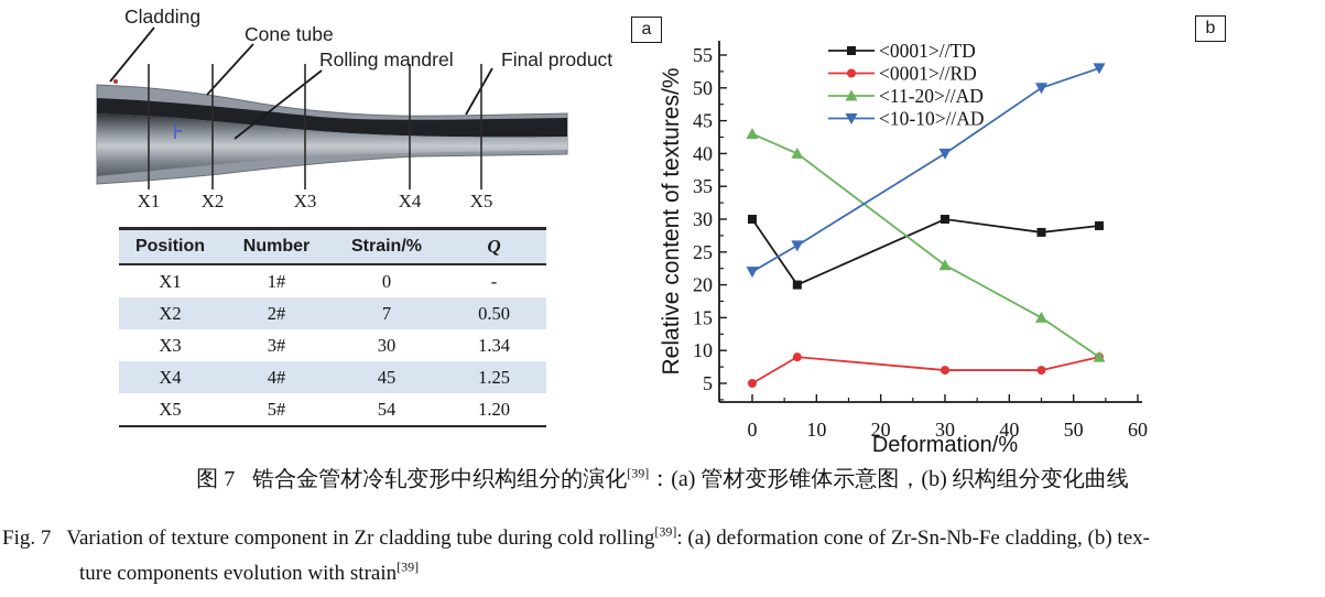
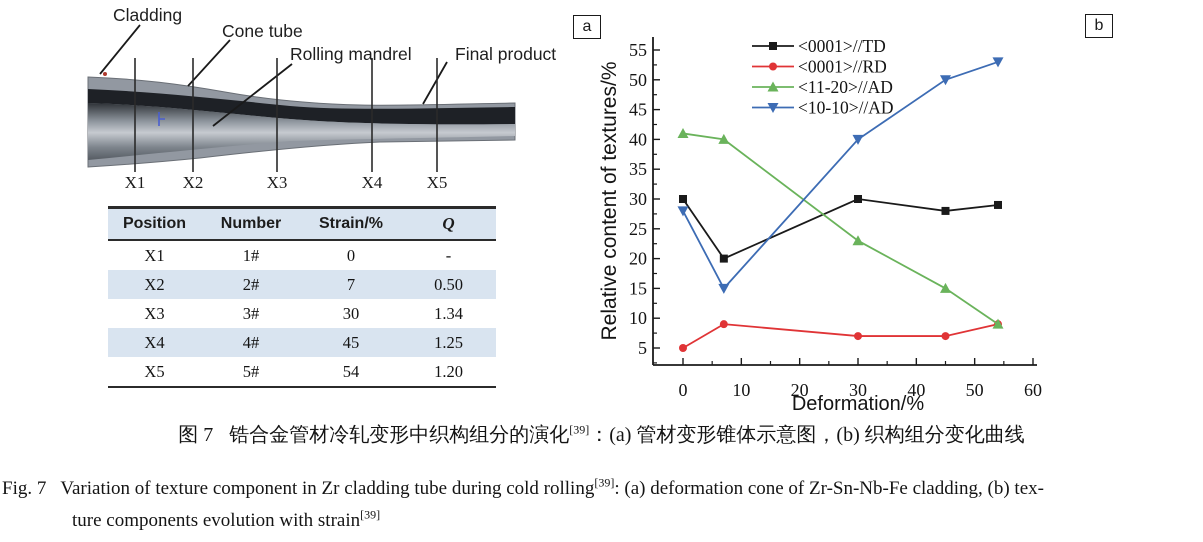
<11-20>//AD/0: 43 -> 41
<10-10>//AD/0: 22 -> 28
<10-10>//AD/7: 26 -> 15
